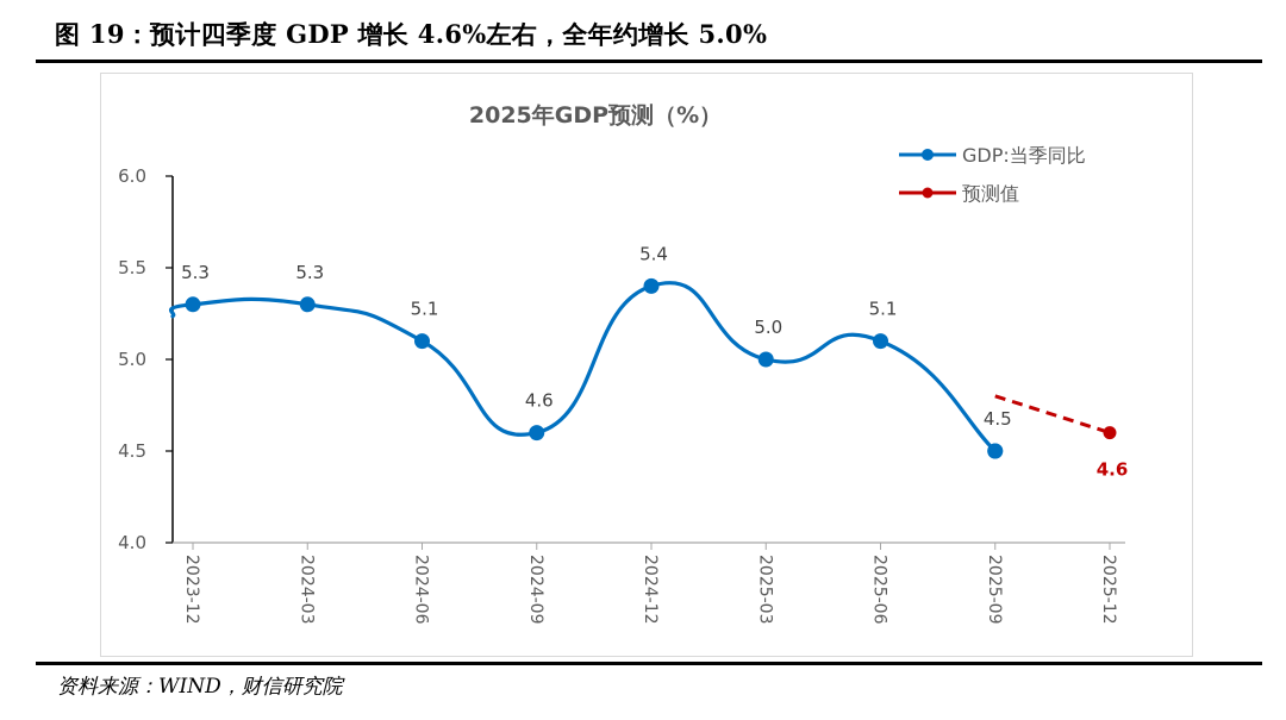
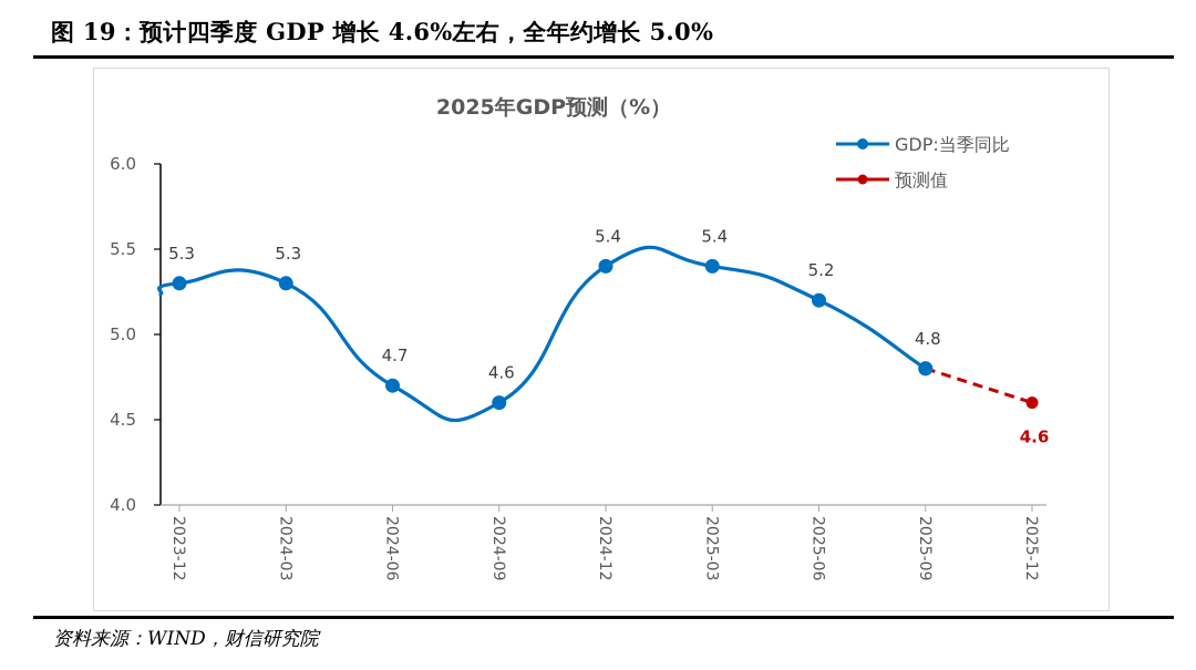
GDP:当季同比/2024-06: 5.1 -> 4.7
GDP:当季同比/2025-03: 5.0 -> 5.4
GDP:当季同比/2025-06: 5.1 -> 5.2
GDP:当季同比/2025-09: 4.5 -> 4.8
